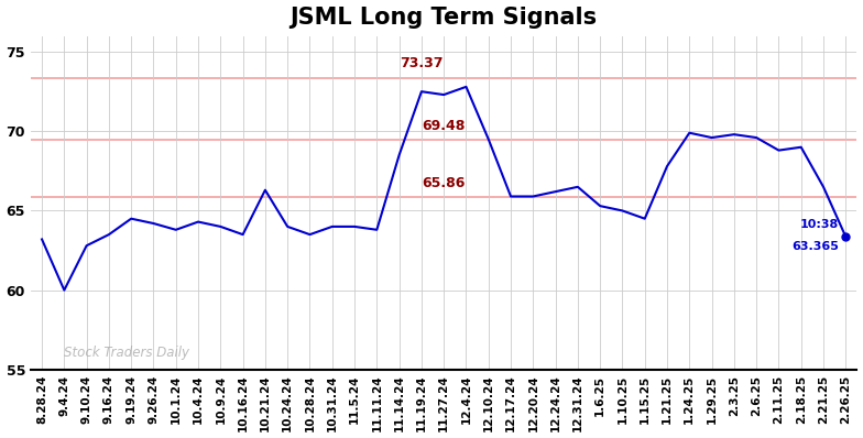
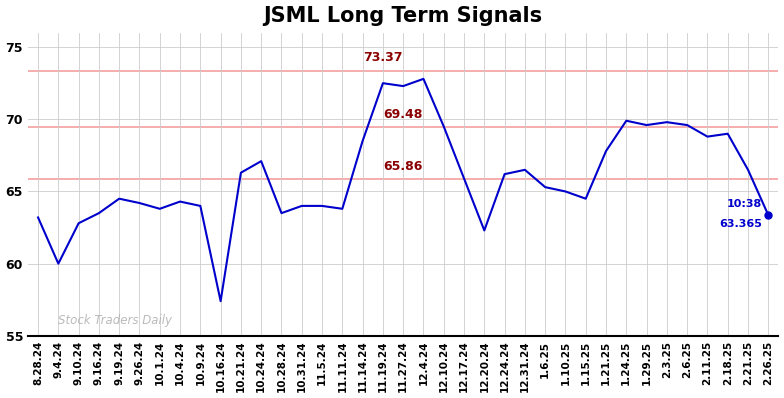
10.16.24: 63.5 -> 57.4
10.24.24: 64.0 -> 67.1
12.20.24: 65.9 -> 62.3
